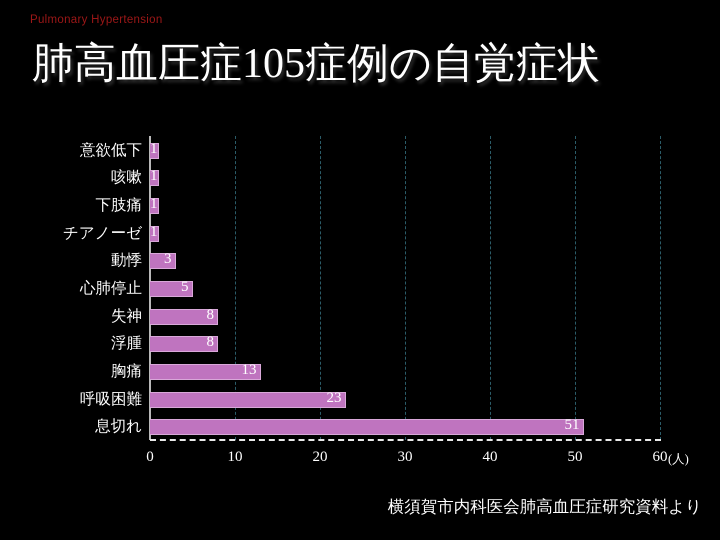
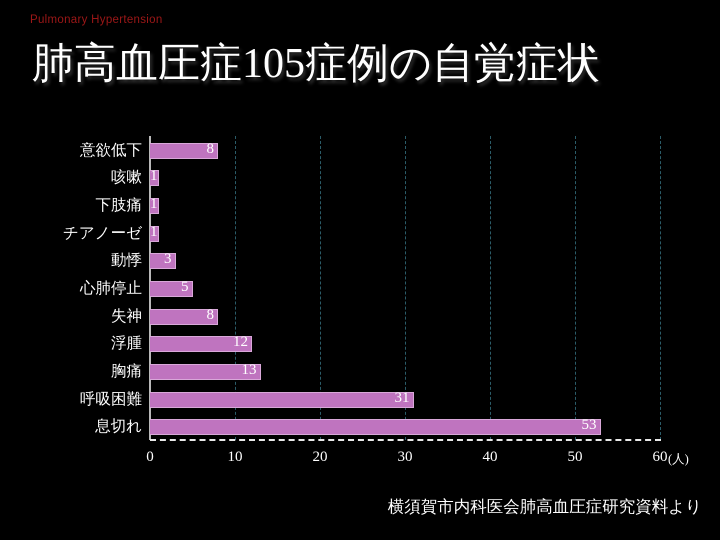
意欲低下: 1 -> 8
浮腫: 8 -> 12
呼吸困難: 23 -> 31
息切れ: 51 -> 53
